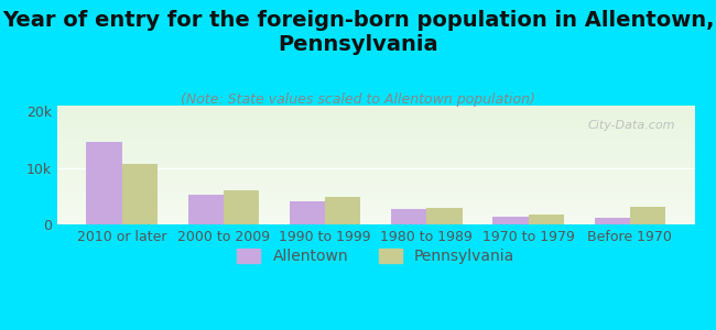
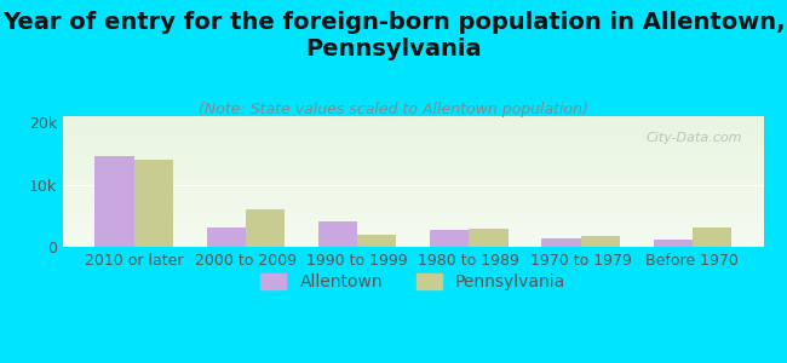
Pennsylvania/2010 or later: 10.7k -> 14.0k
Allentown/2000 to 2009: 5.2k -> 3.2k
Pennsylvania/1990 to 1999: 4.9k -> 2.0k
